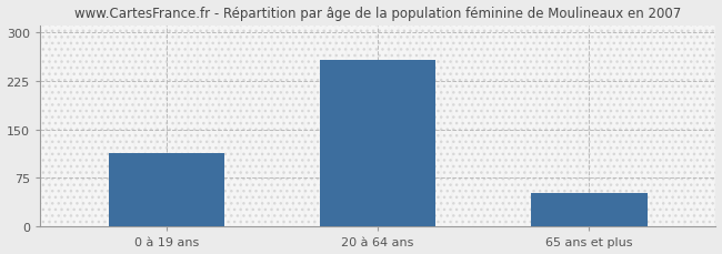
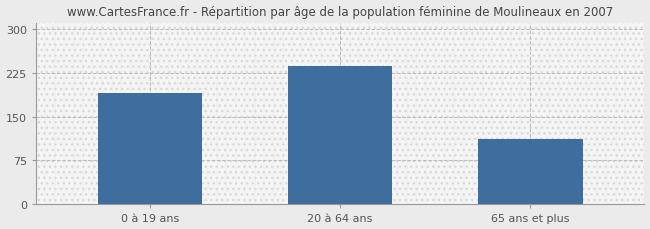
0 à 19 ans: 113 -> 190
20 à 64 ans: 257 -> 236
65 ans et plus: 52 -> 112
